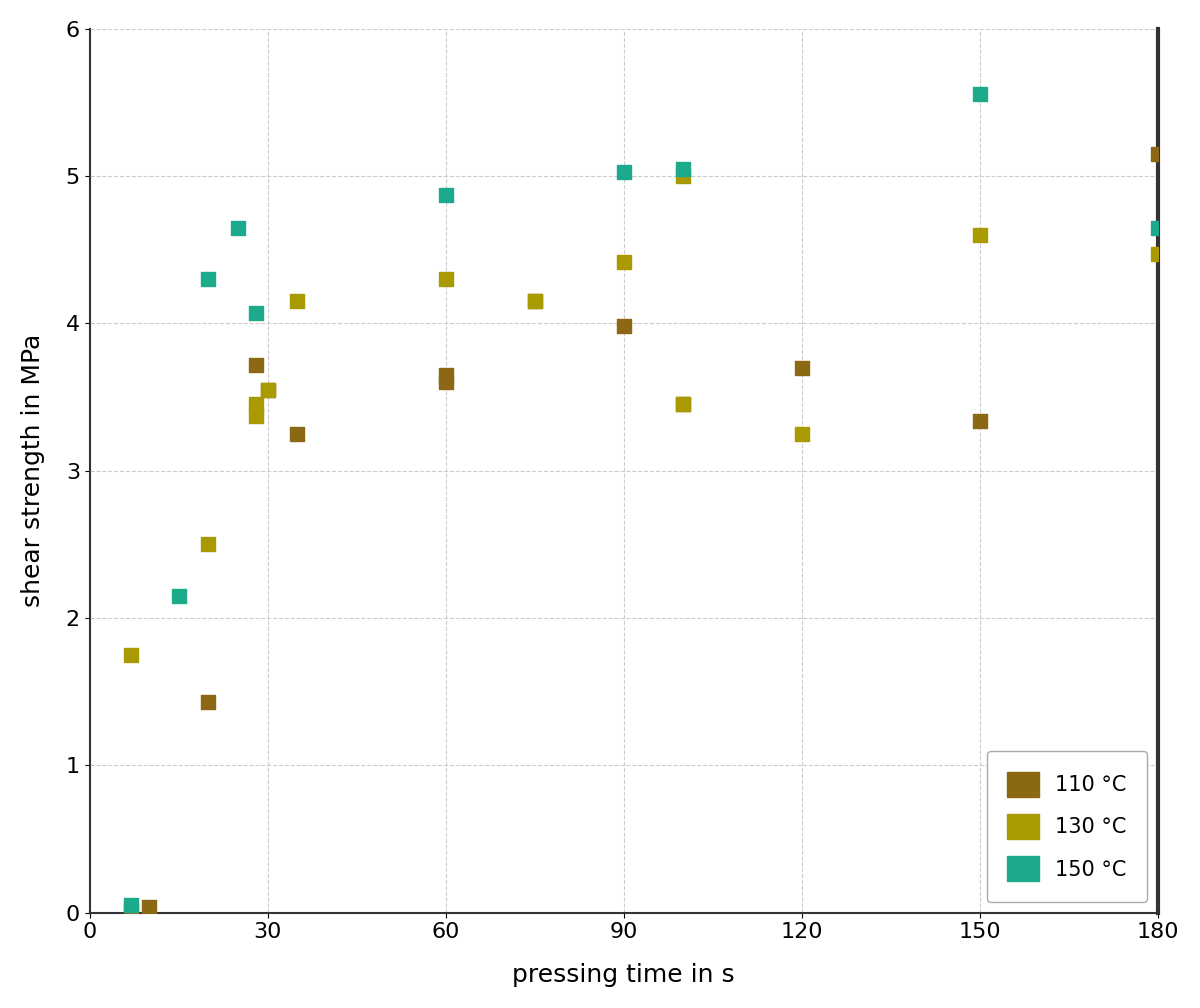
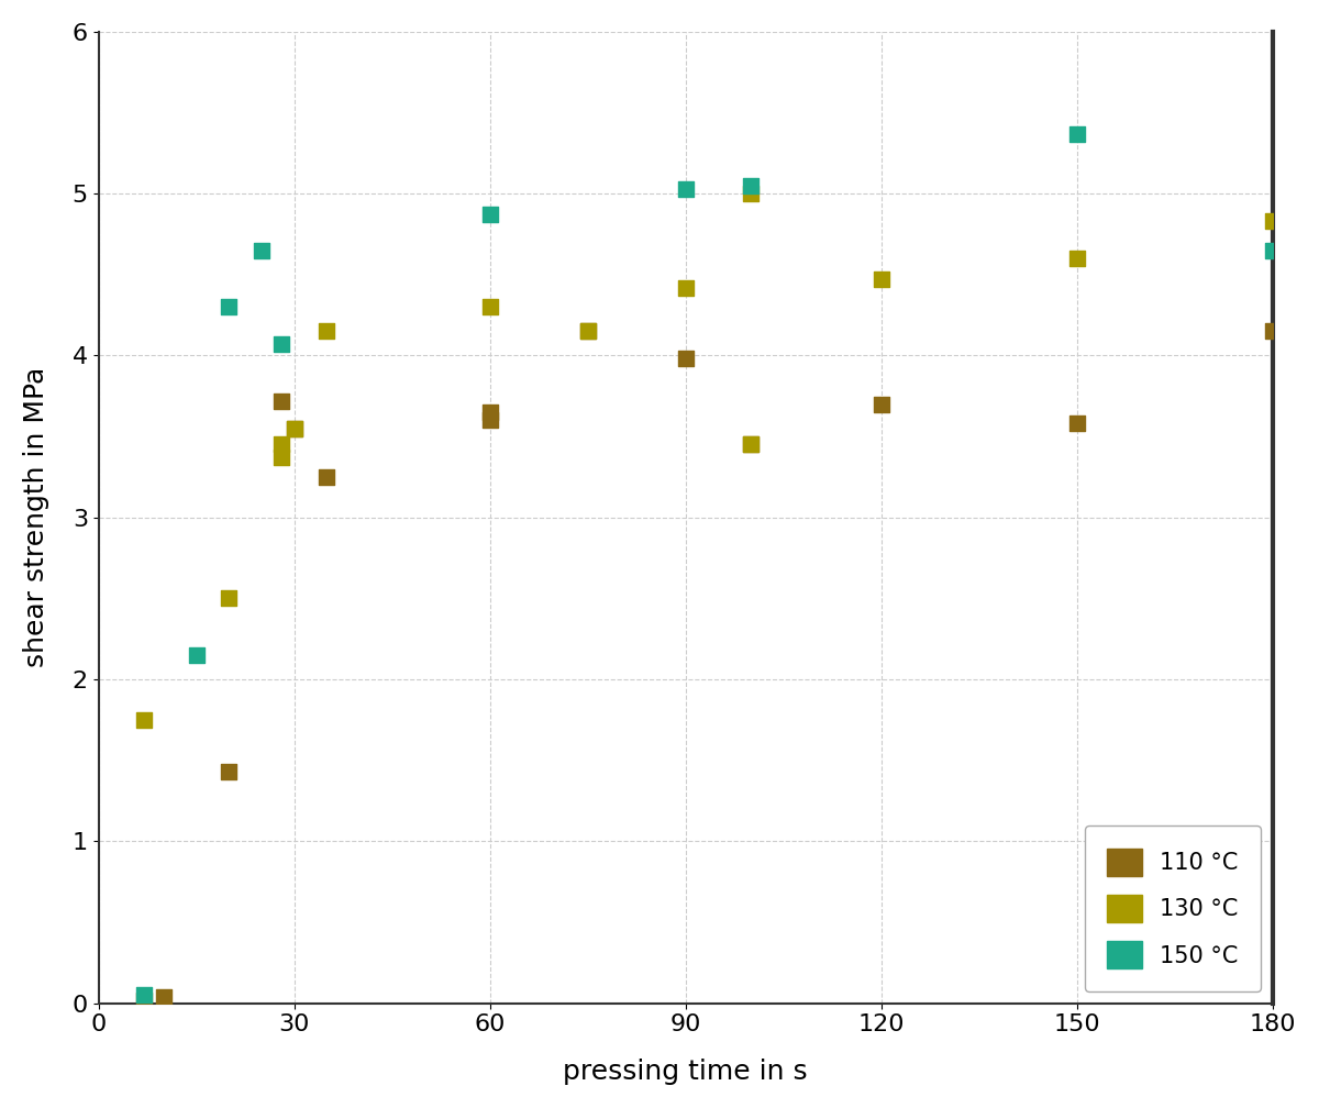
130 °C/120: 3.25 -> 4.47
110 °C/150: 3.34 -> 3.58
150 °C/150: 5.56 -> 5.37
110 °C/180: 5.15 -> 4.15
130 °C/180: 4.47 -> 4.83
